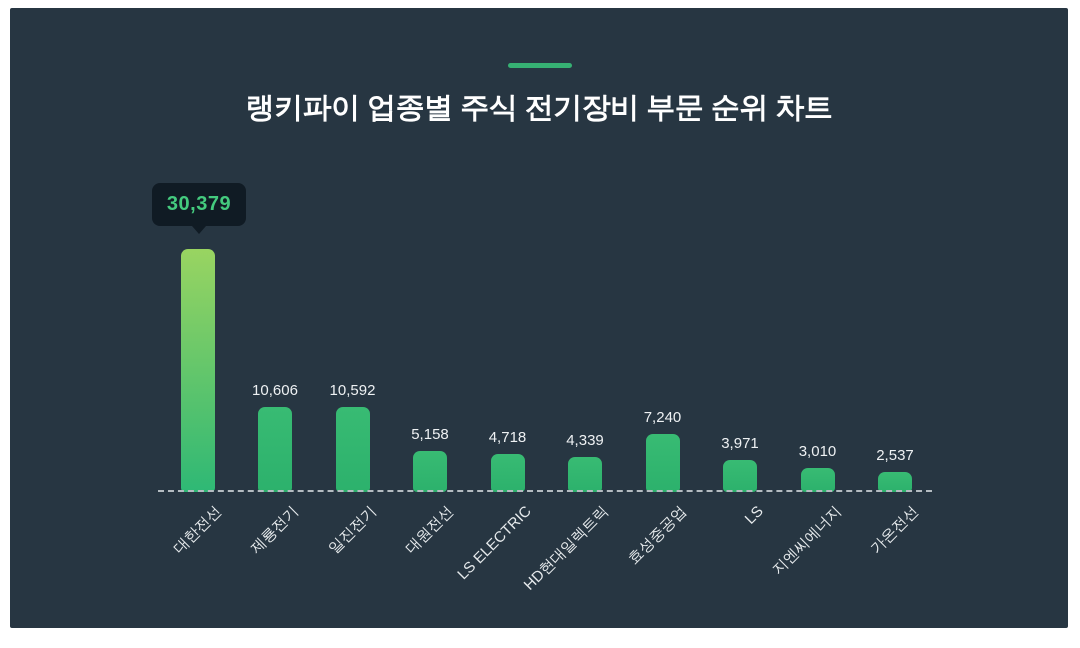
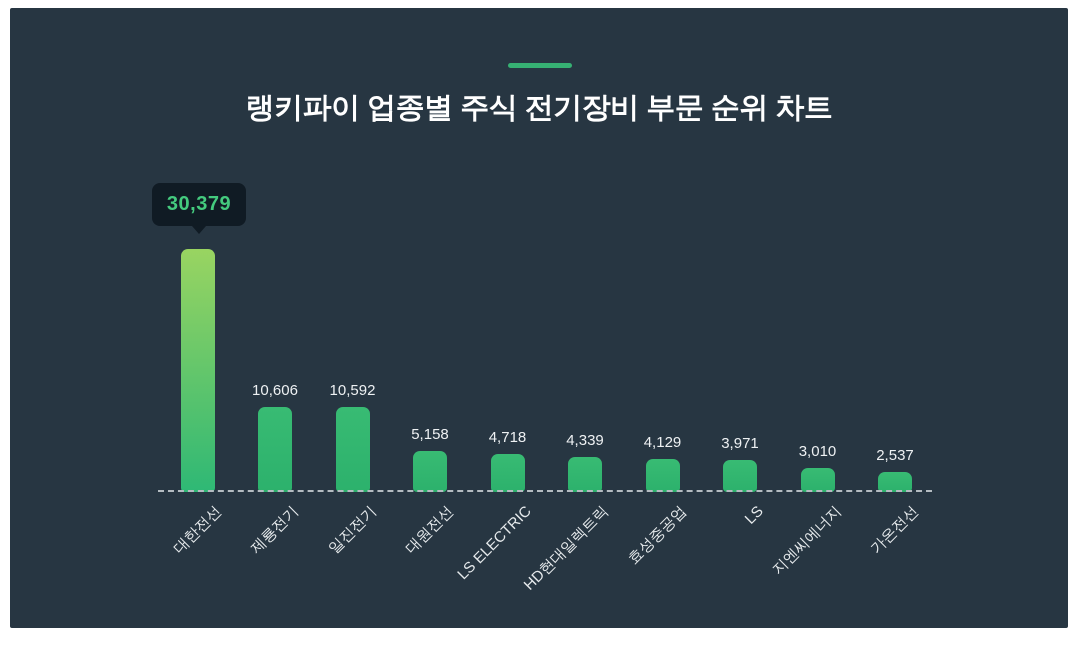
효성중공업: 7,240 -> 4,129
